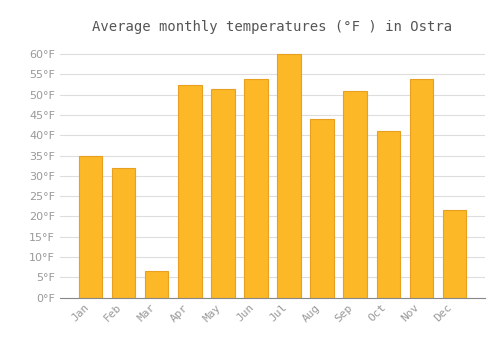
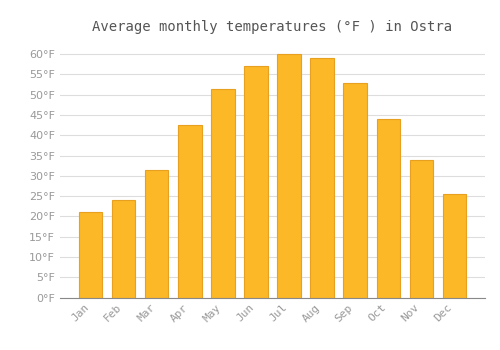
Jan: 35.0°F -> 21.0°F
Feb: 32.0°F -> 24.0°F
Mar: 6.5°F -> 31.5°F
Apr: 52.5°F -> 42.5°F
Jun: 54.0°F -> 57.0°F
Aug: 44.0°F -> 59.0°F
Sep: 51.0°F -> 53.0°F
Oct: 41.0°F -> 44.0°F
Nov: 54.0°F -> 34.0°F
Dec: 21.5°F -> 25.5°F
